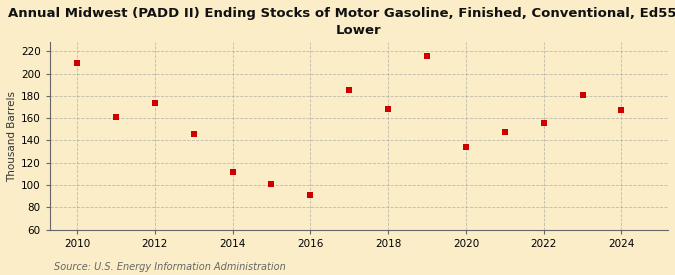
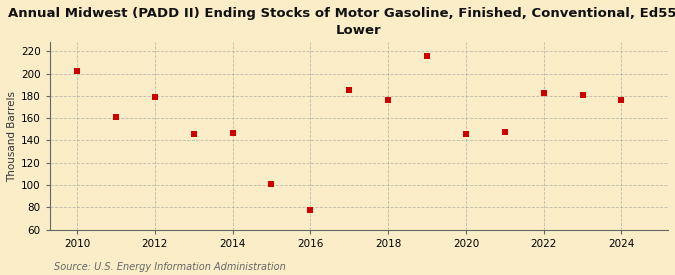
2010: 209 -> 202
2012: 174 -> 179
2014: 112 -> 147
2016: 91 -> 78
2018: 168 -> 176
2020: 134 -> 146
2022: 156 -> 183
2024: 167 -> 176
